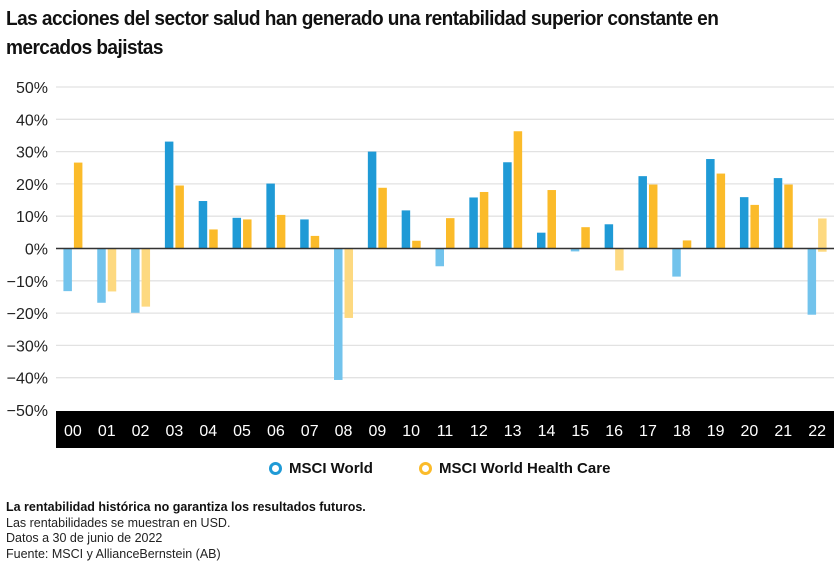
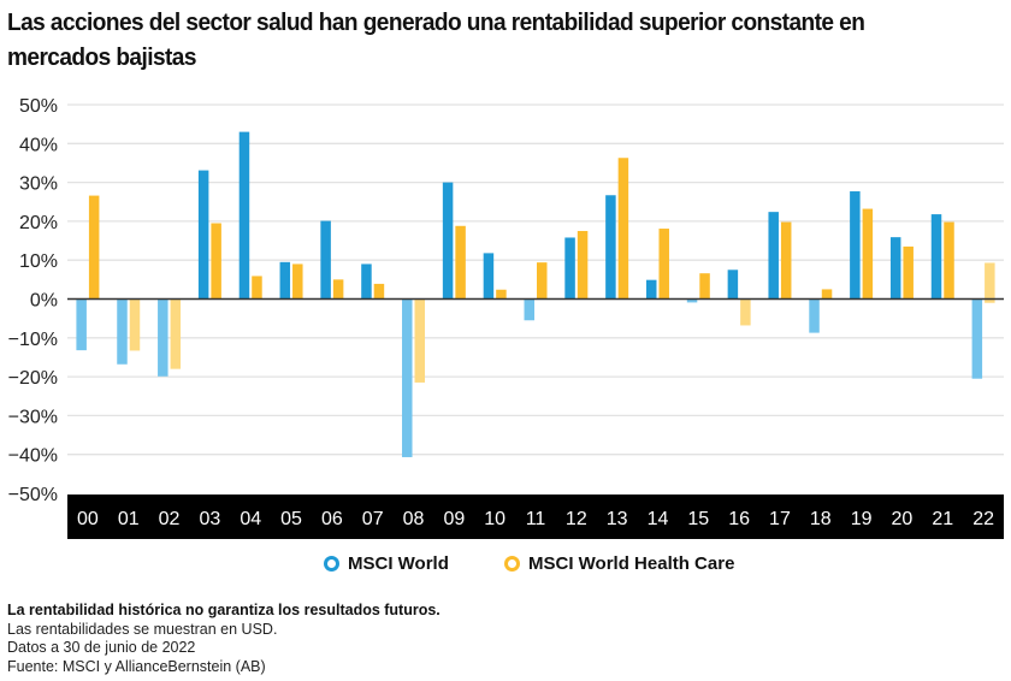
MSCI World/04: 15% -> 43%
MSCI World Health Care/06: 10% -> 5%
